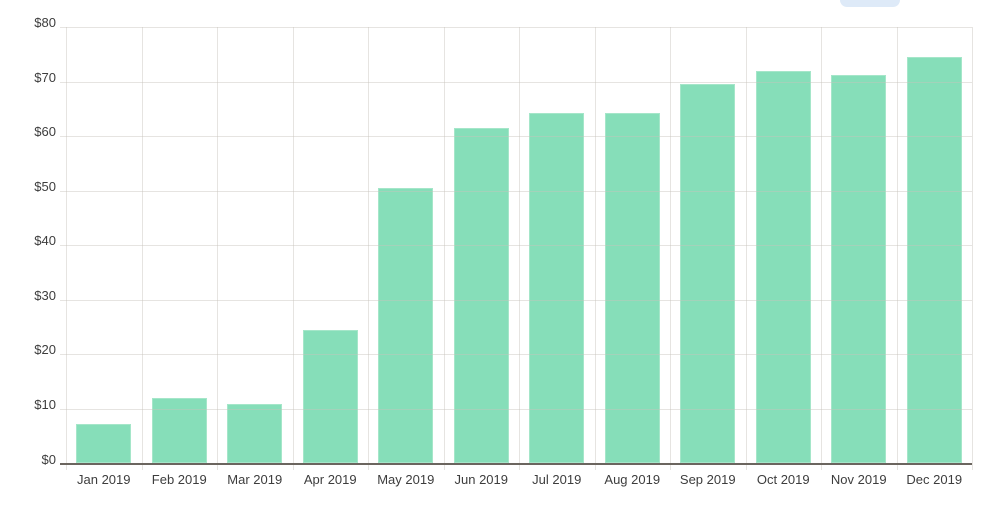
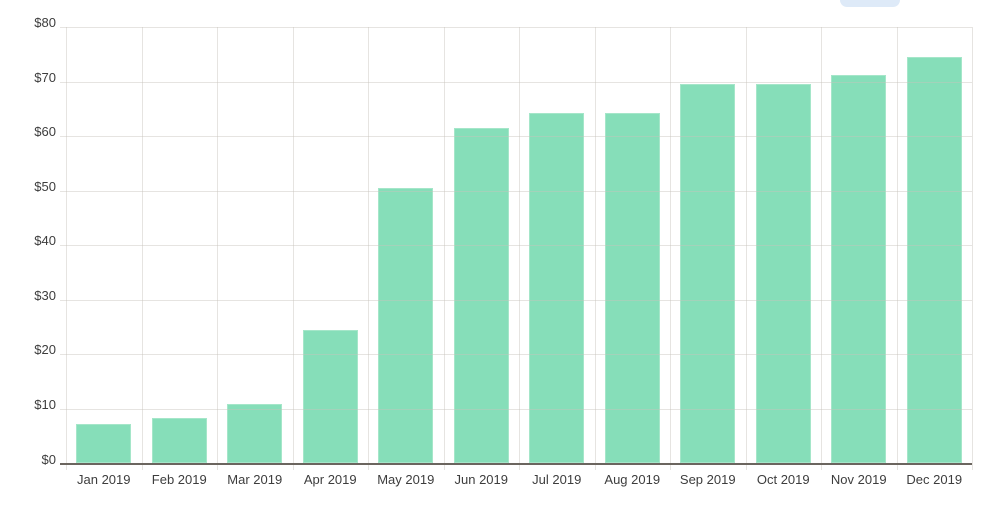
Feb 2019: $12 -> $8
Oct 2019: $72 -> $70
